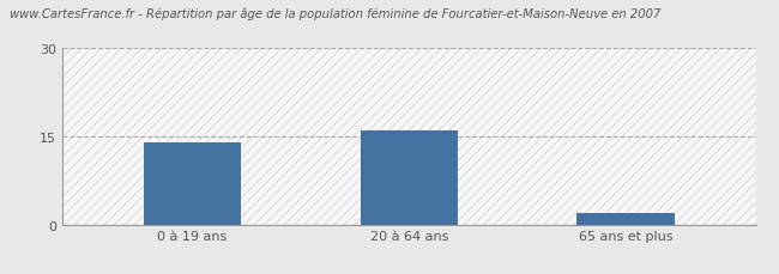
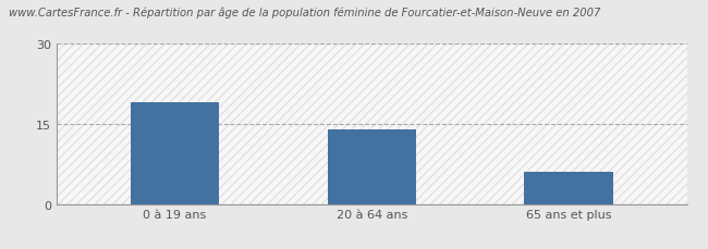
0 à 19 ans: 14 -> 19
20 à 64 ans: 16 -> 14
65 ans et plus: 2 -> 6
